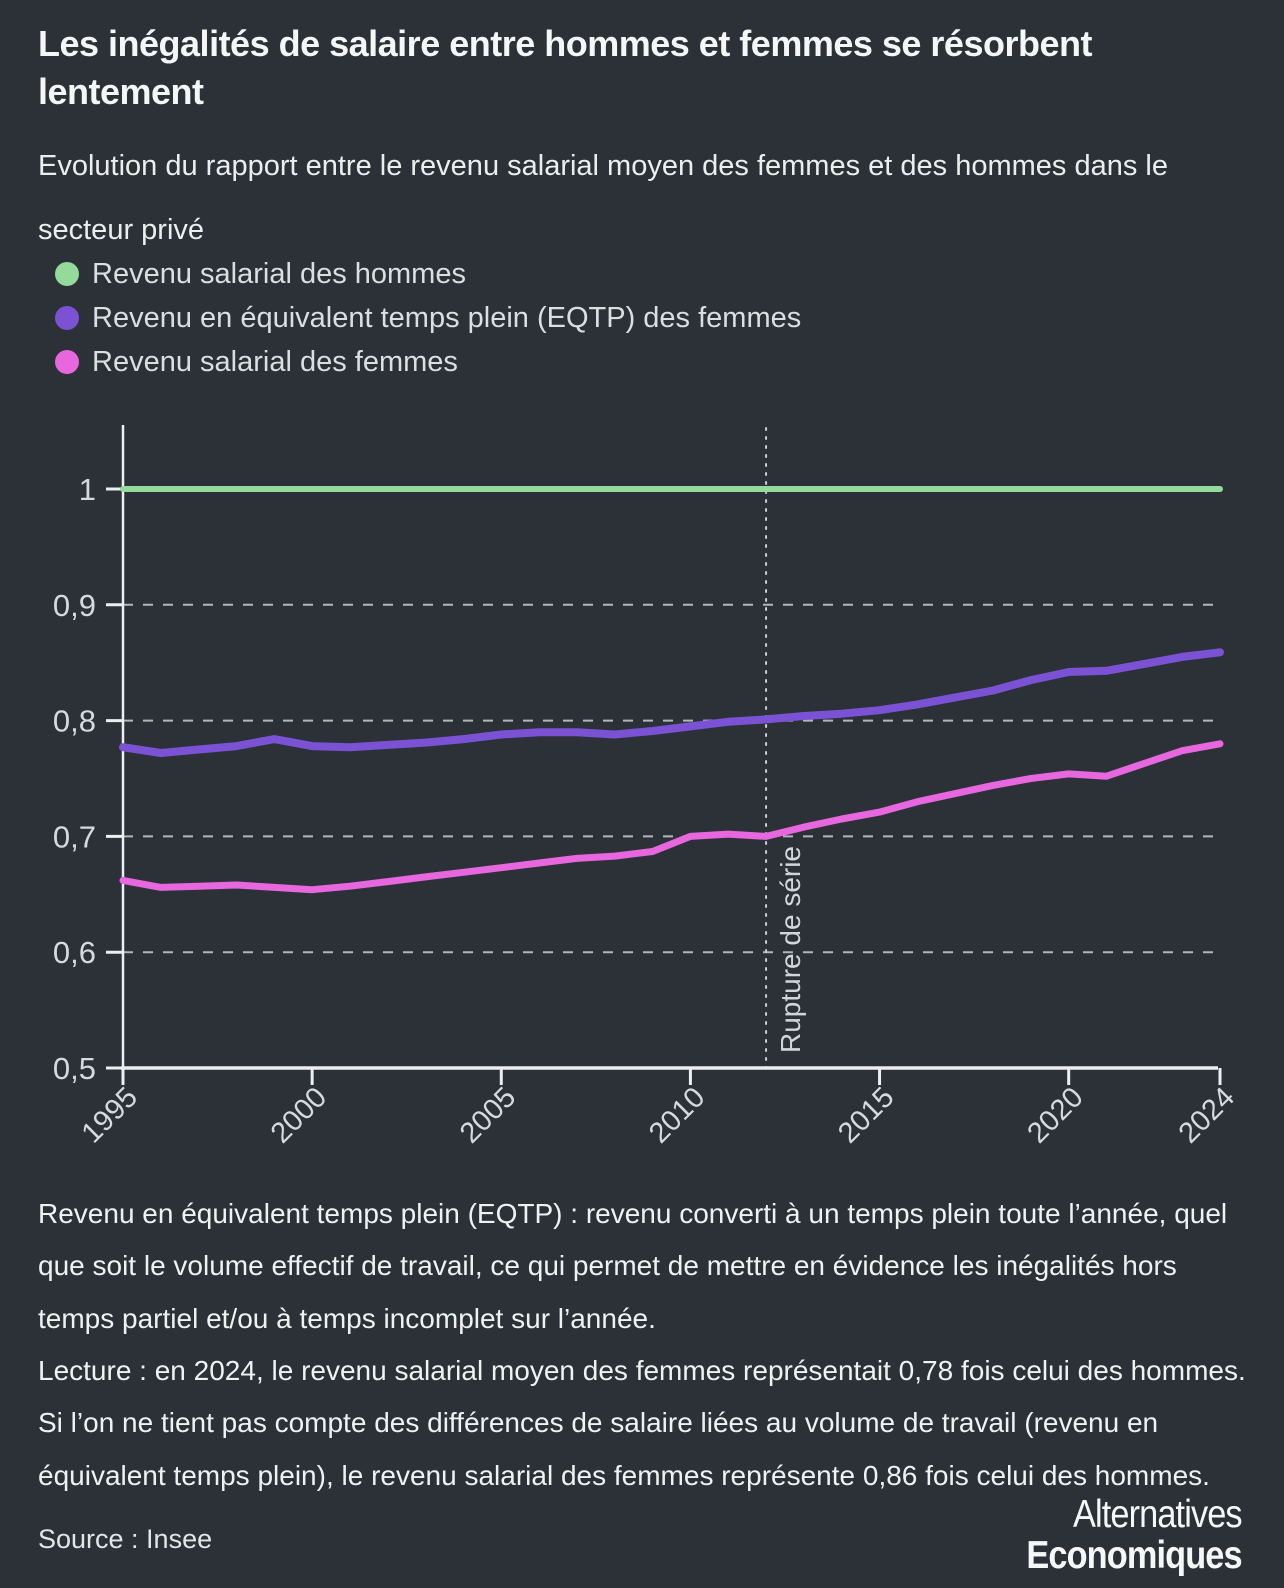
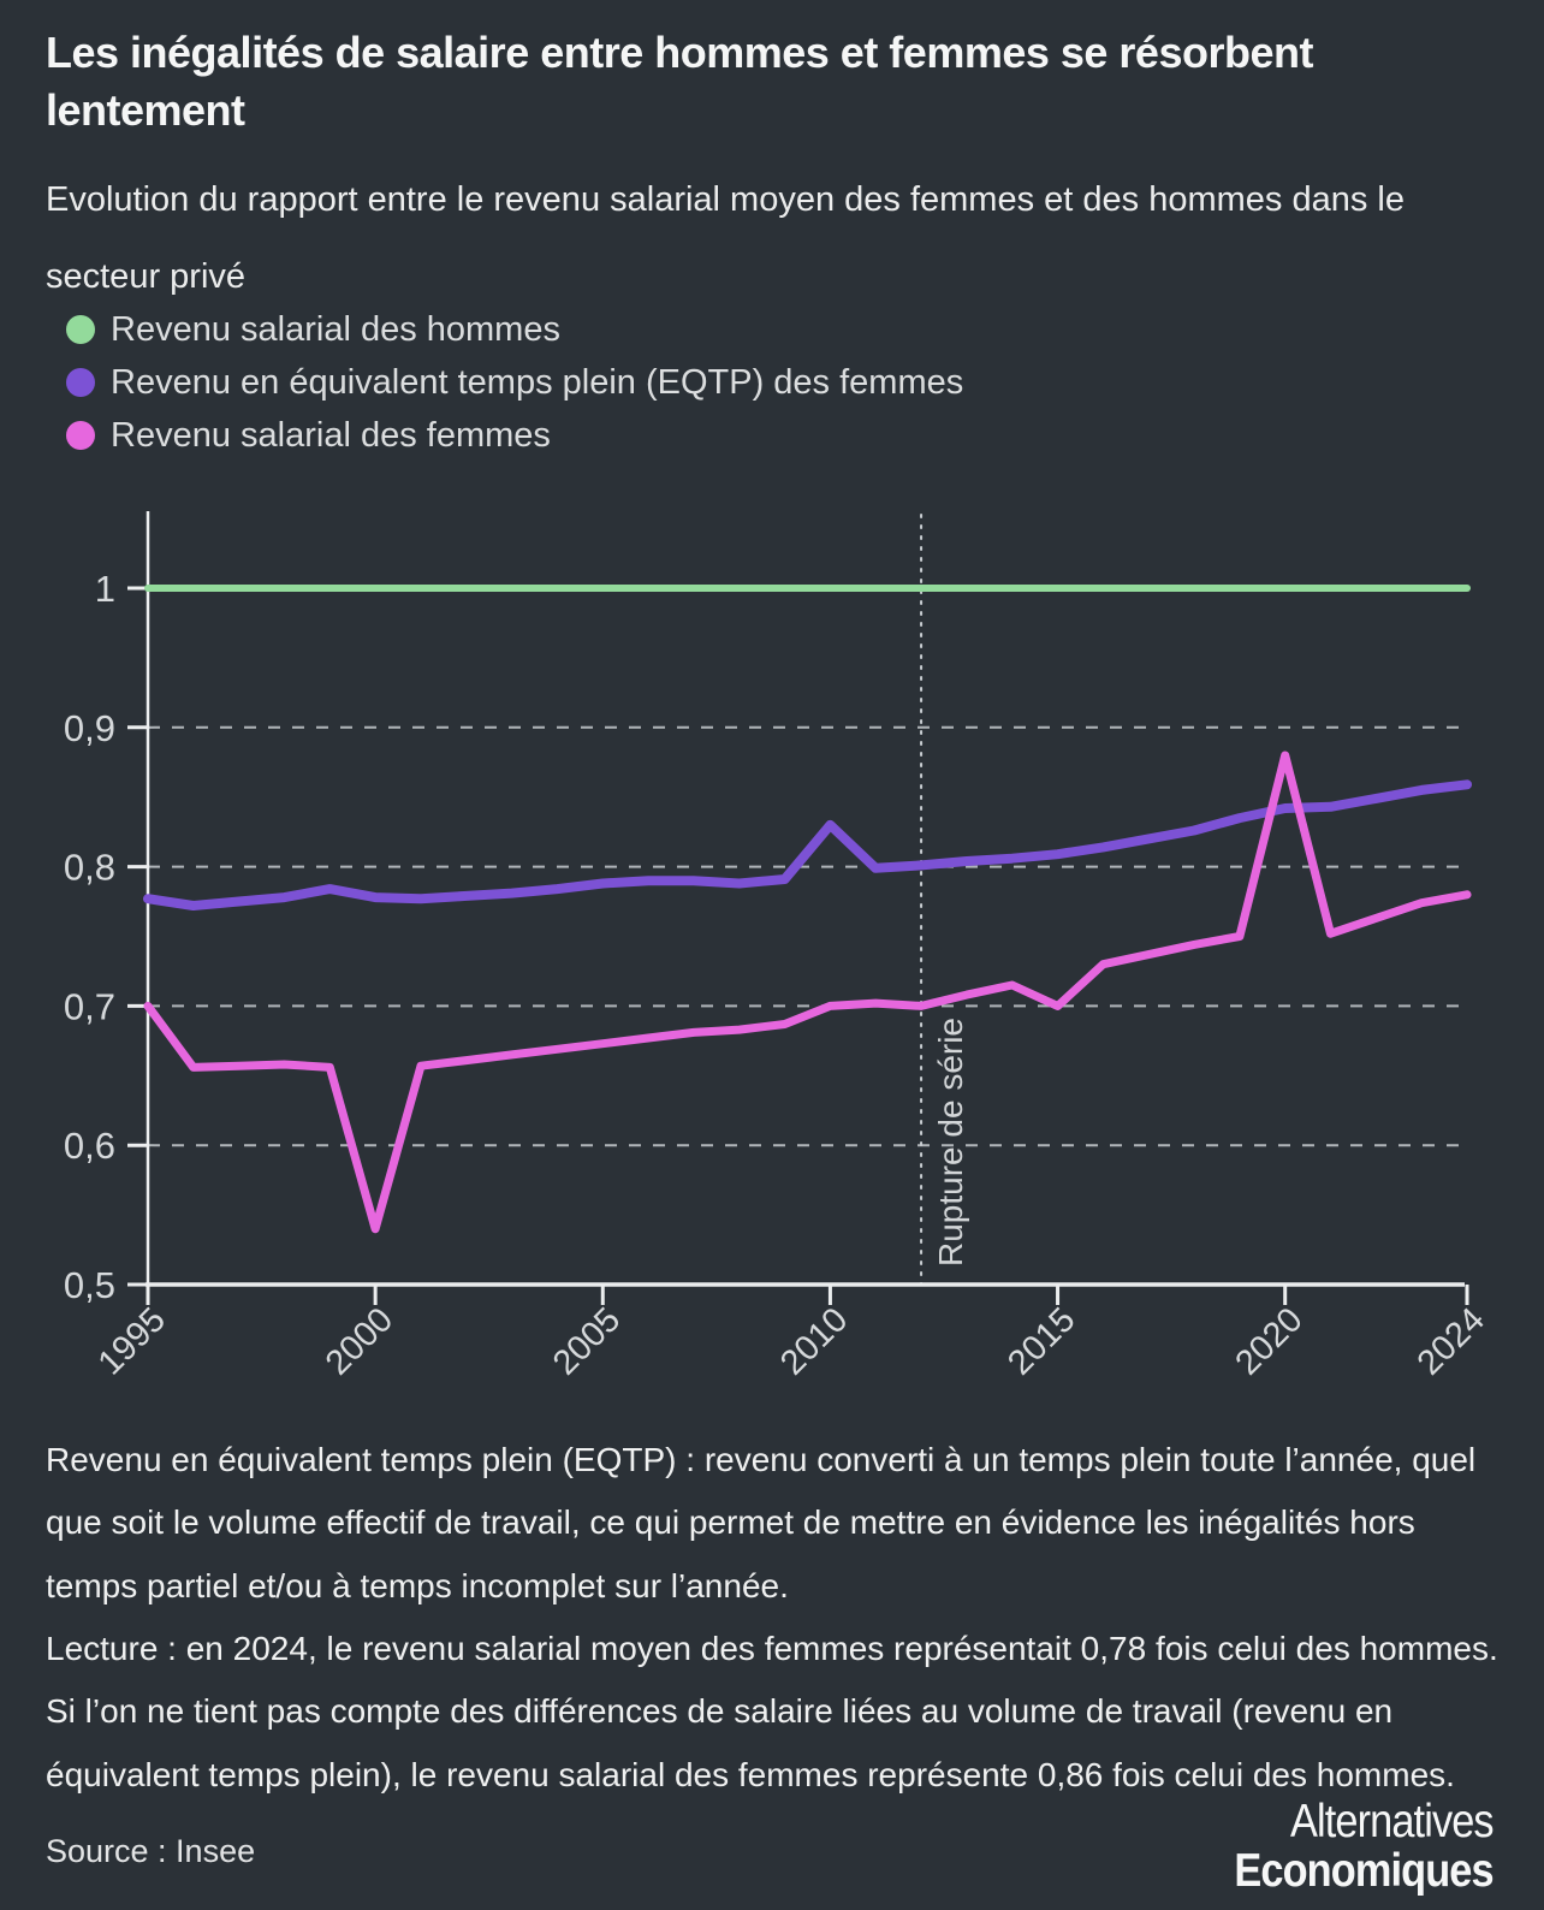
Revenu salarial des femmes/1995: 0,66 -> 0,70
Revenu salarial des femmes/2000: 0,65 -> 0,54
Revenu en équivalent temps plein (EQTP) des femmes/2010: 0,80 -> 0,83
Revenu salarial des femmes/2015: 0,72 -> 0,70
Revenu salarial des femmes/2020: 0,75 -> 0,88
